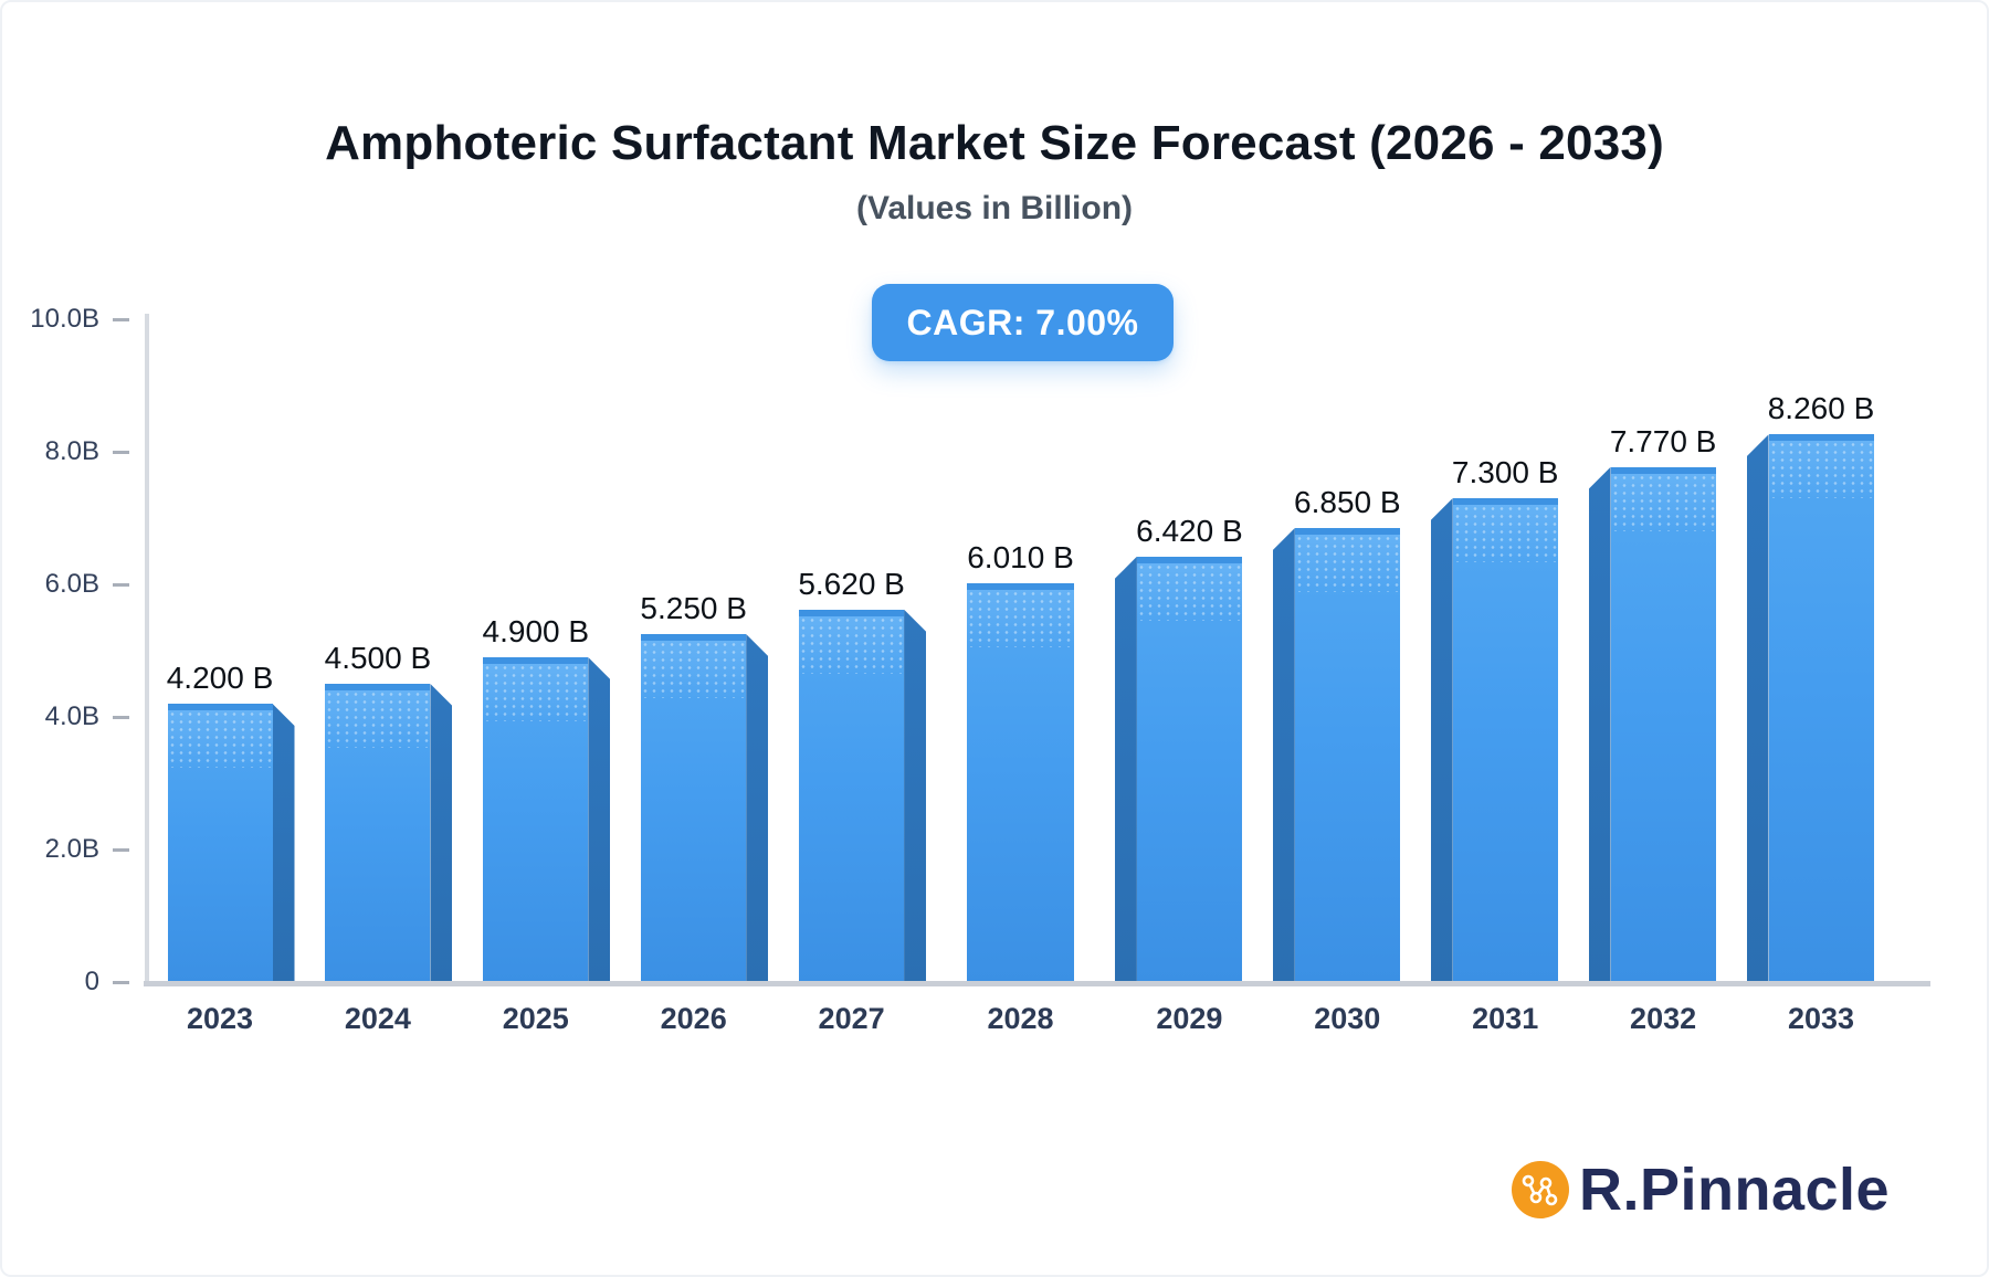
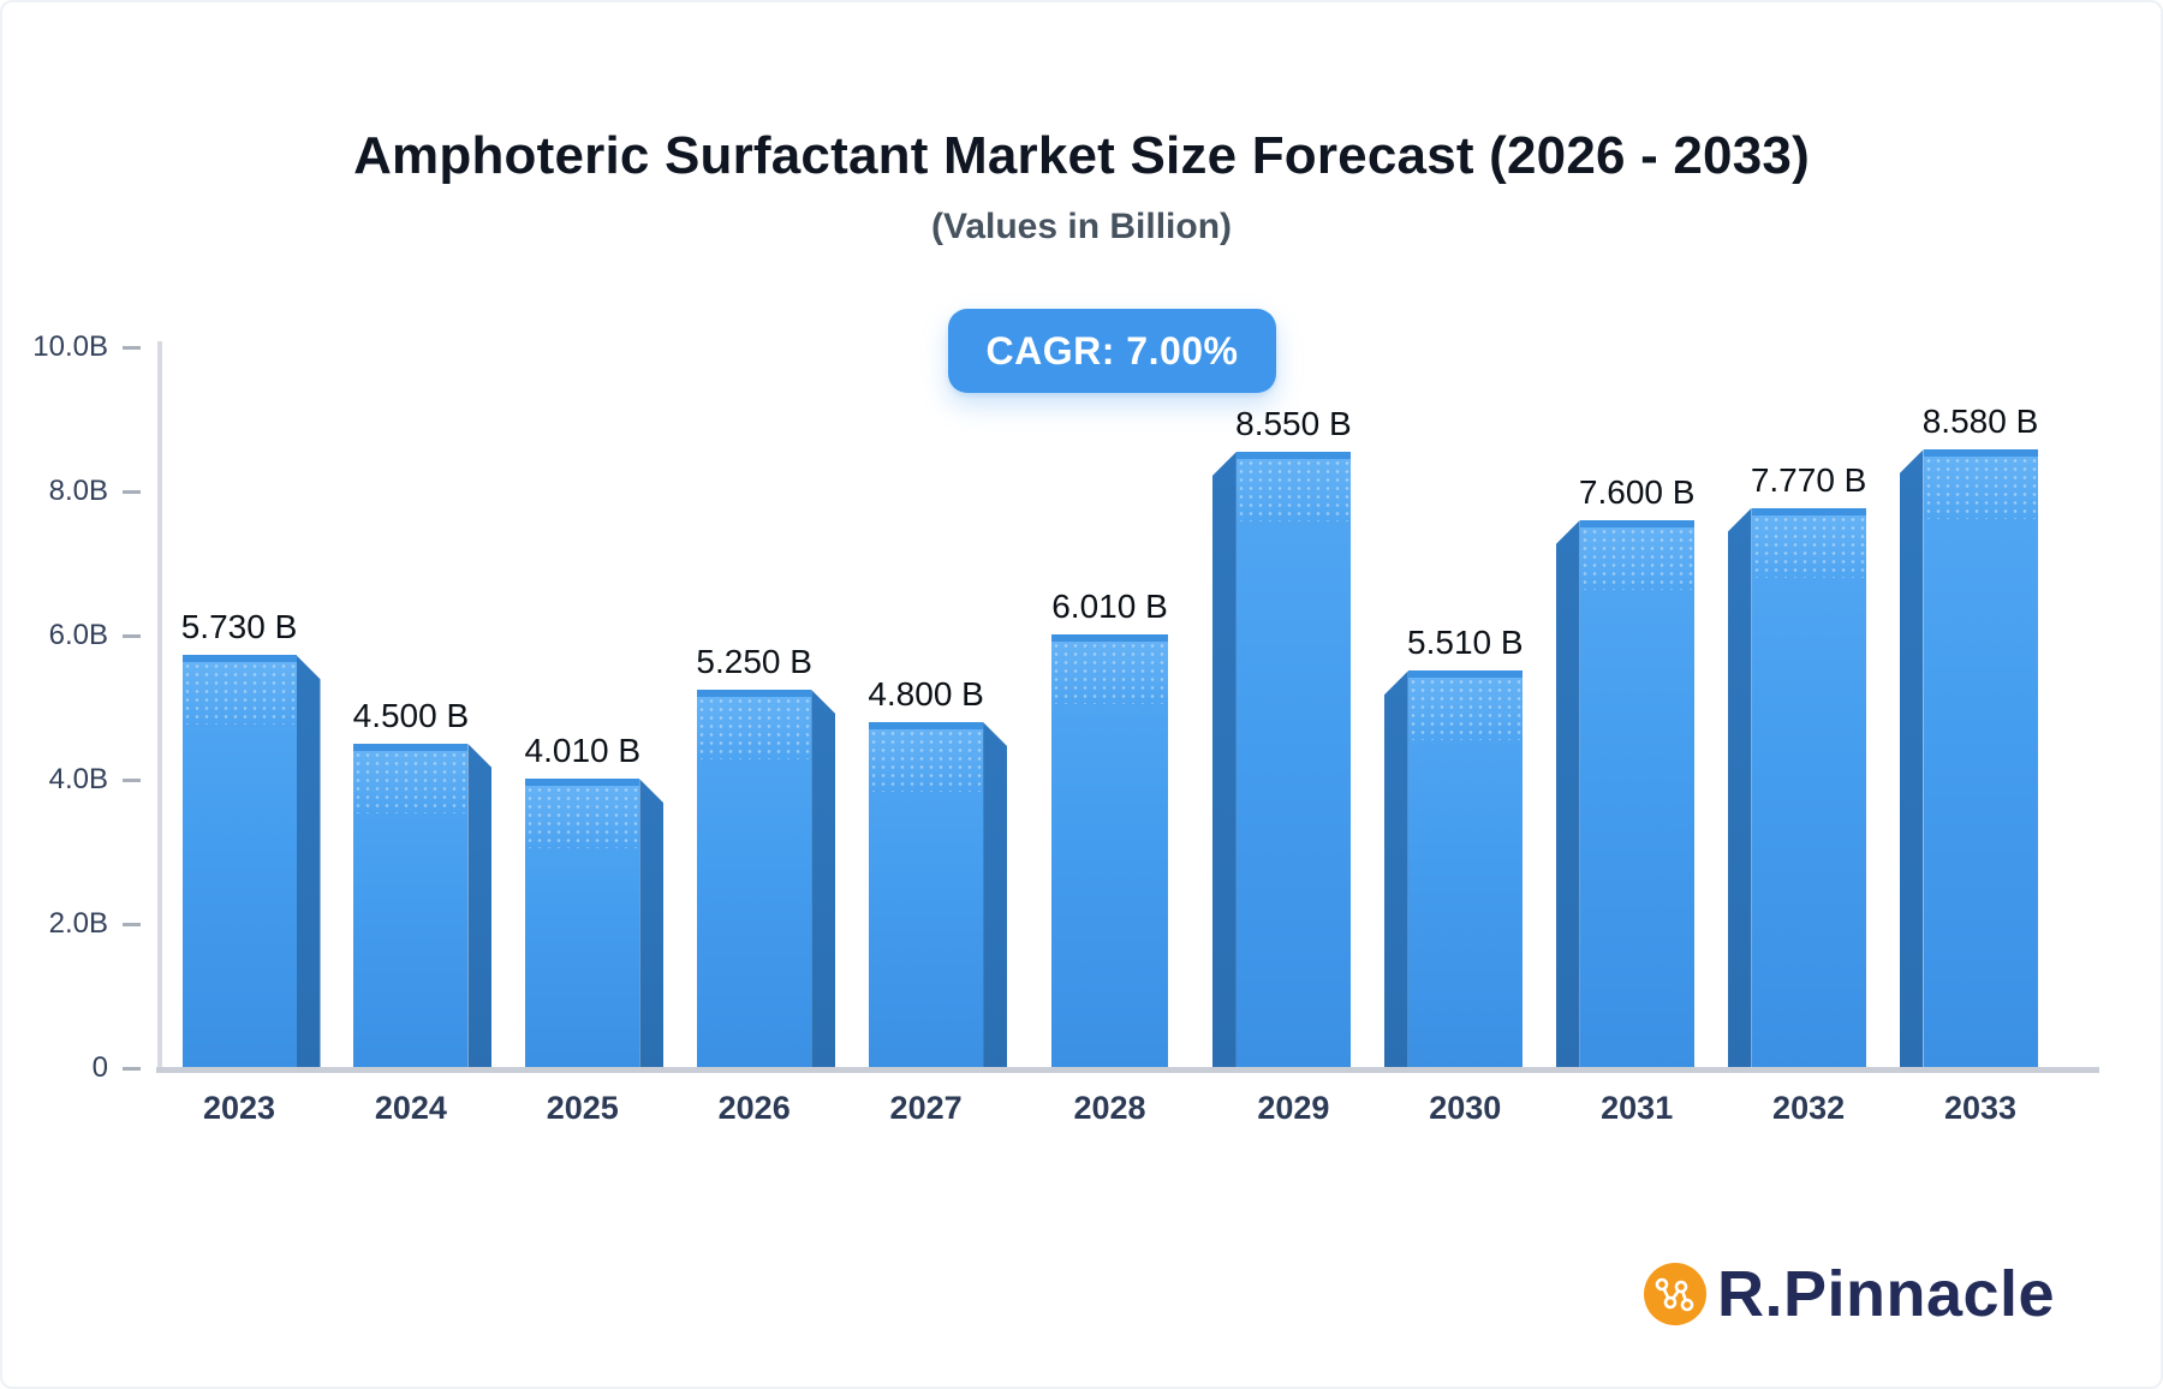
2023: 4.200 -> 5.730
2025: 4.900 -> 4.010
2027: 5.620 -> 4.800
2029: 6.420 -> 8.550
2030: 6.850 -> 5.510
2031: 7.300 -> 7.600
2033: 8.260 -> 8.580
